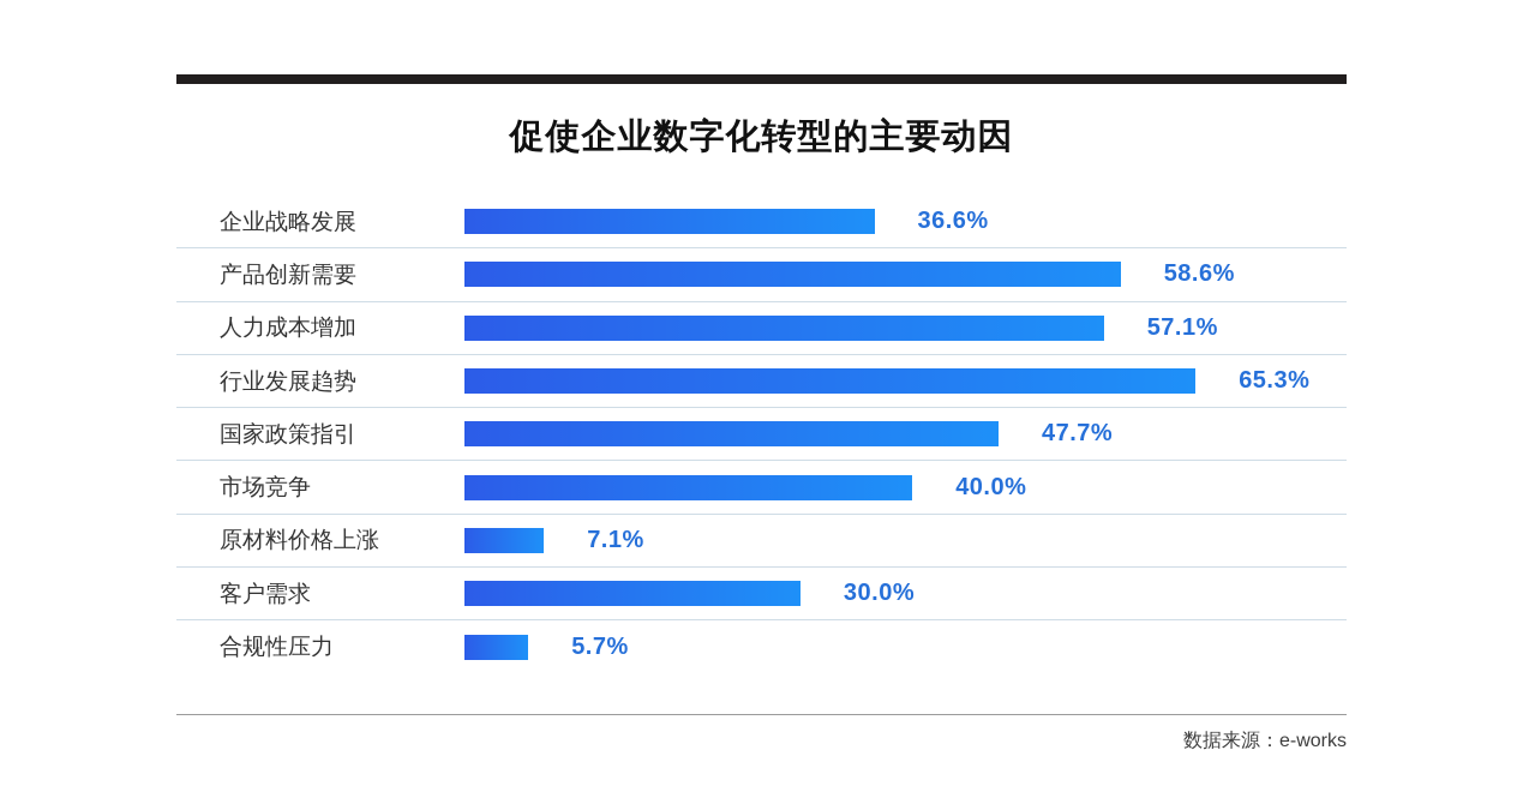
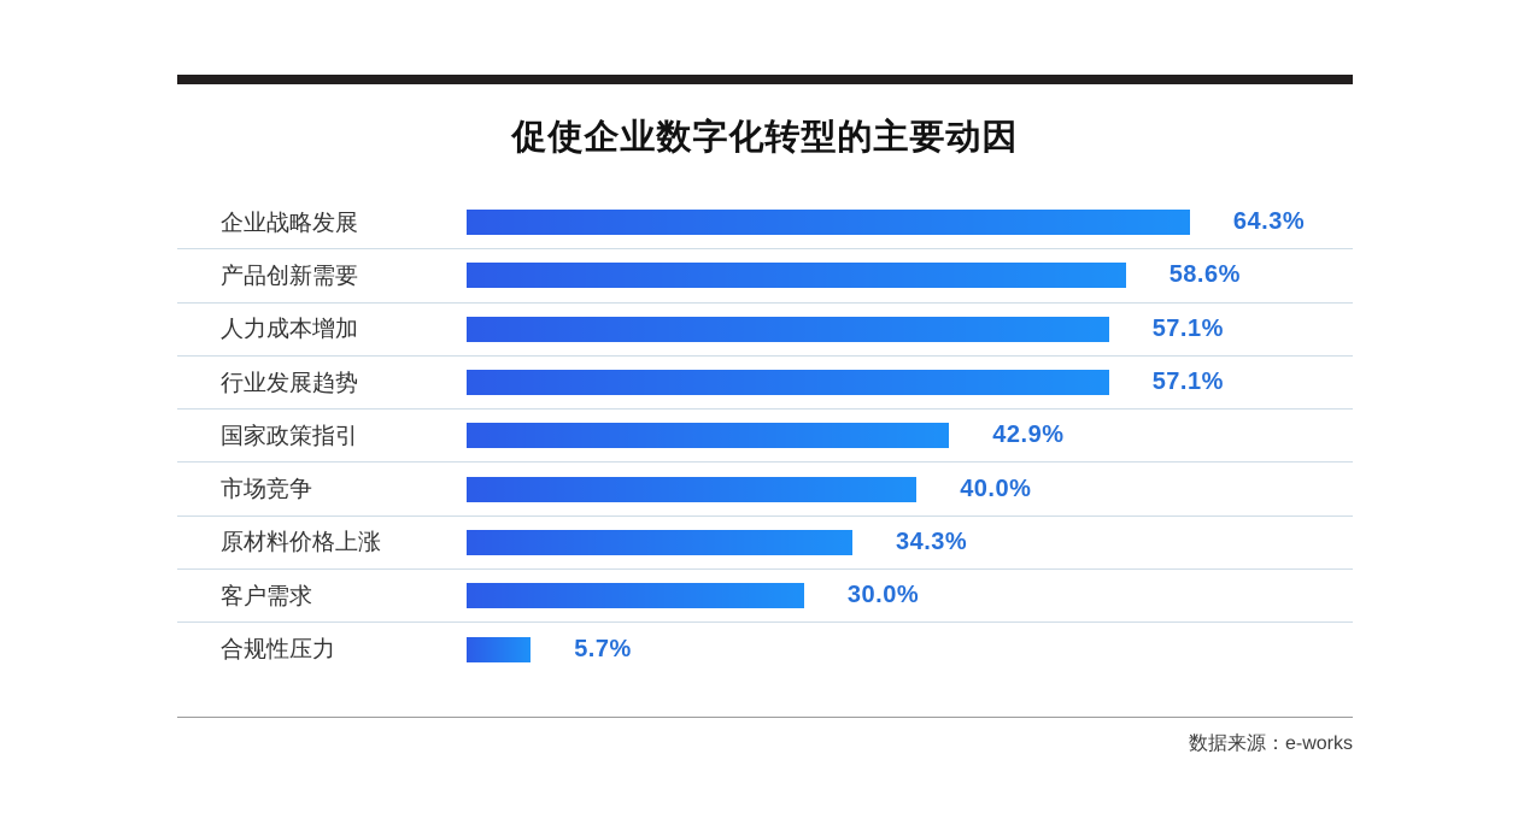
企业战略发展: 36.6% -> 64.3%
行业发展趋势: 65.3% -> 57.1%
国家政策指引: 47.7% -> 42.9%
原材料价格上涨: 7.1% -> 34.3%
